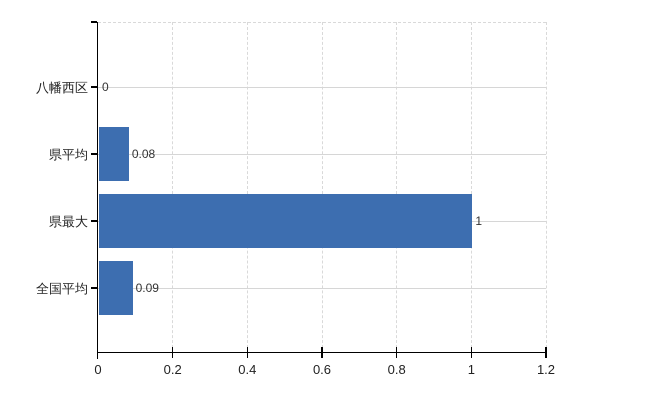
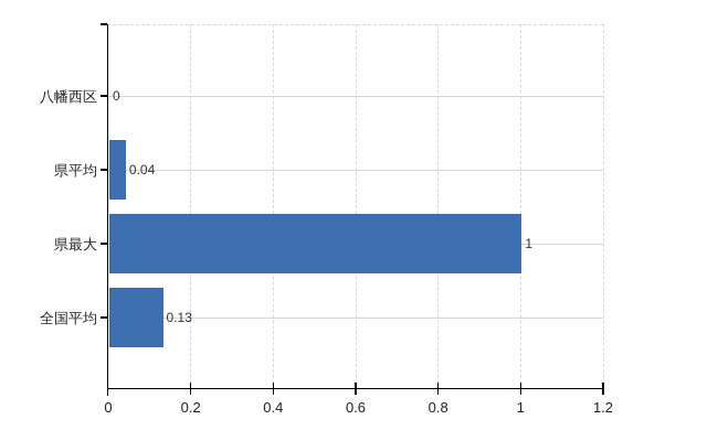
県平均: 0.08 -> 0.04
全国平均: 0.09 -> 0.13
